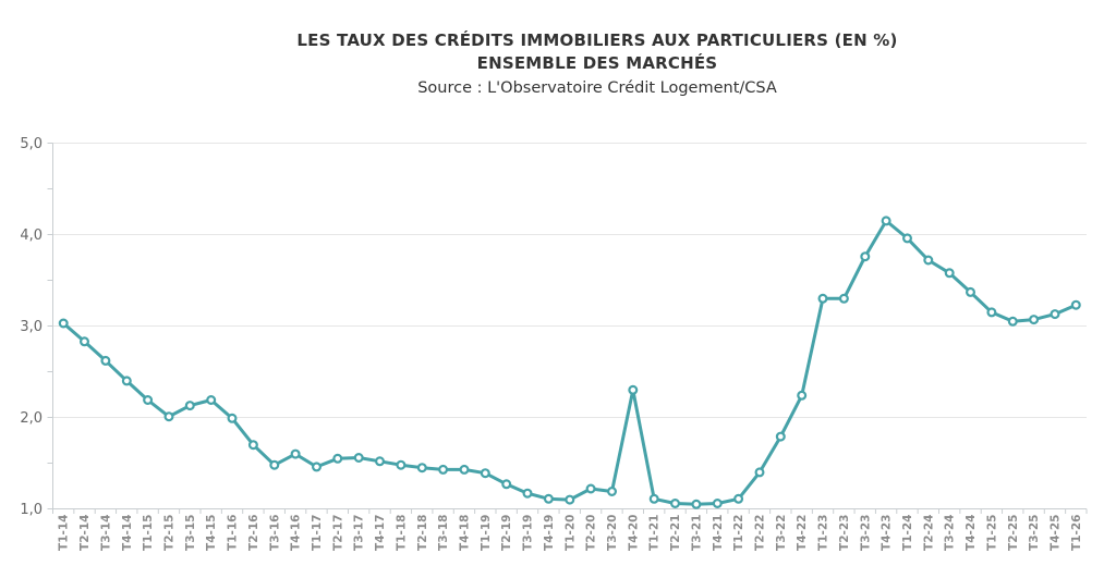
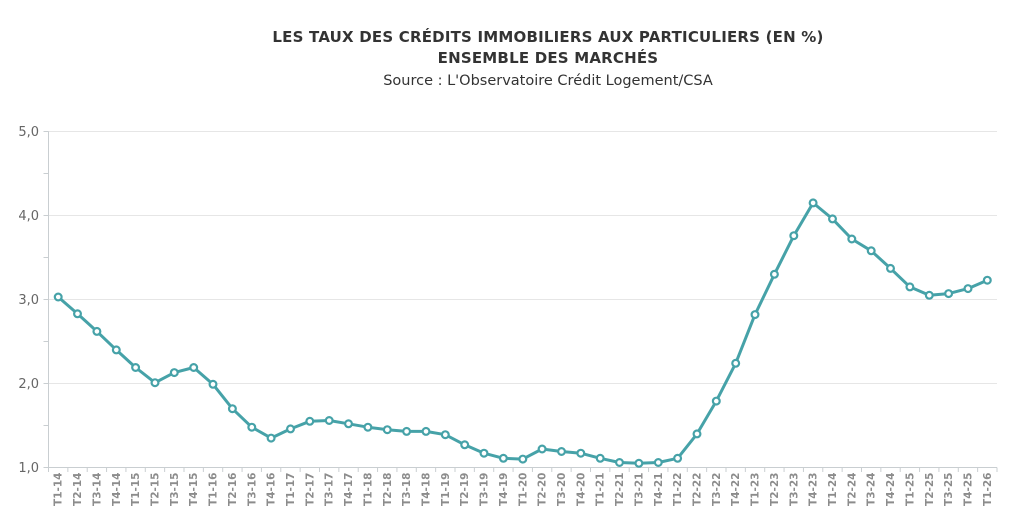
T4-16: 1,6 -> 1,4
T4-20: 2,3 -> 1,2
T1-23: 3,3 -> 2,8
